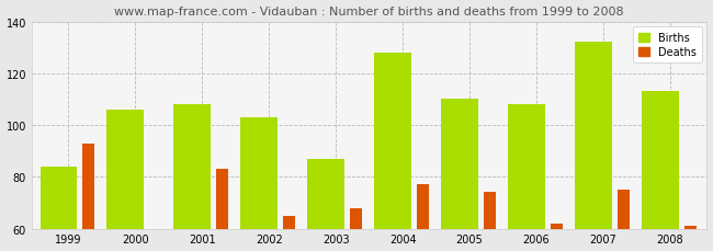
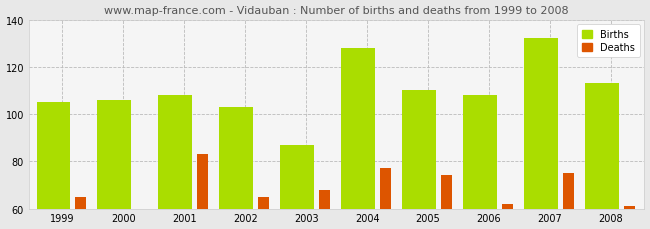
Births/1999: 84 -> 105
Deaths/1999: 93 -> 65
